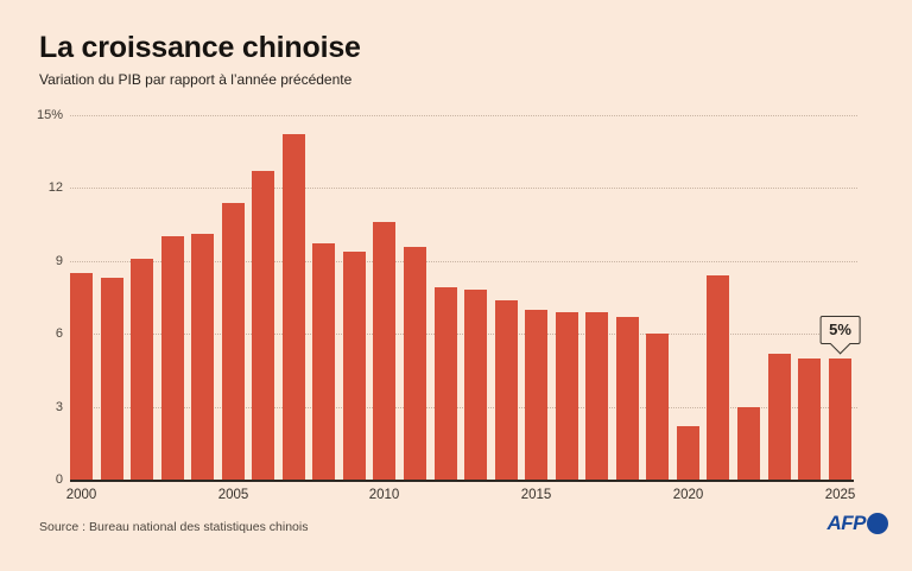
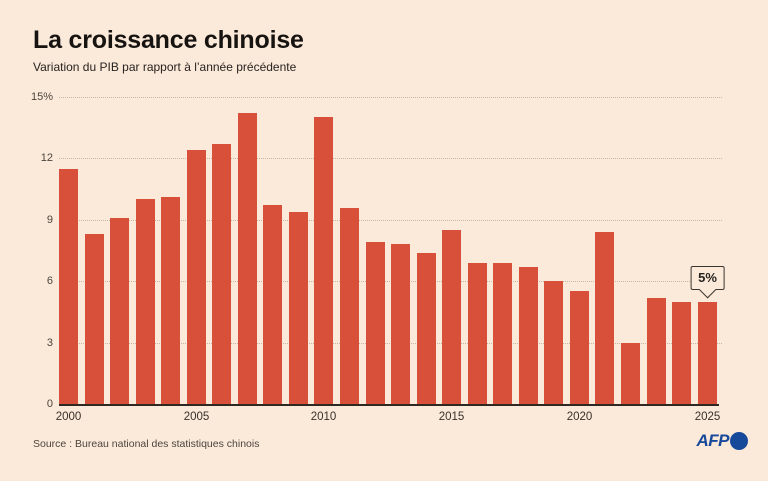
2000: 8.5% -> 11.5%
2005: 11.4% -> 12.4%
2010: 10.6% -> 14.0%
2015: 7.0% -> 8.5%
2020: 2.2% -> 5.5%
